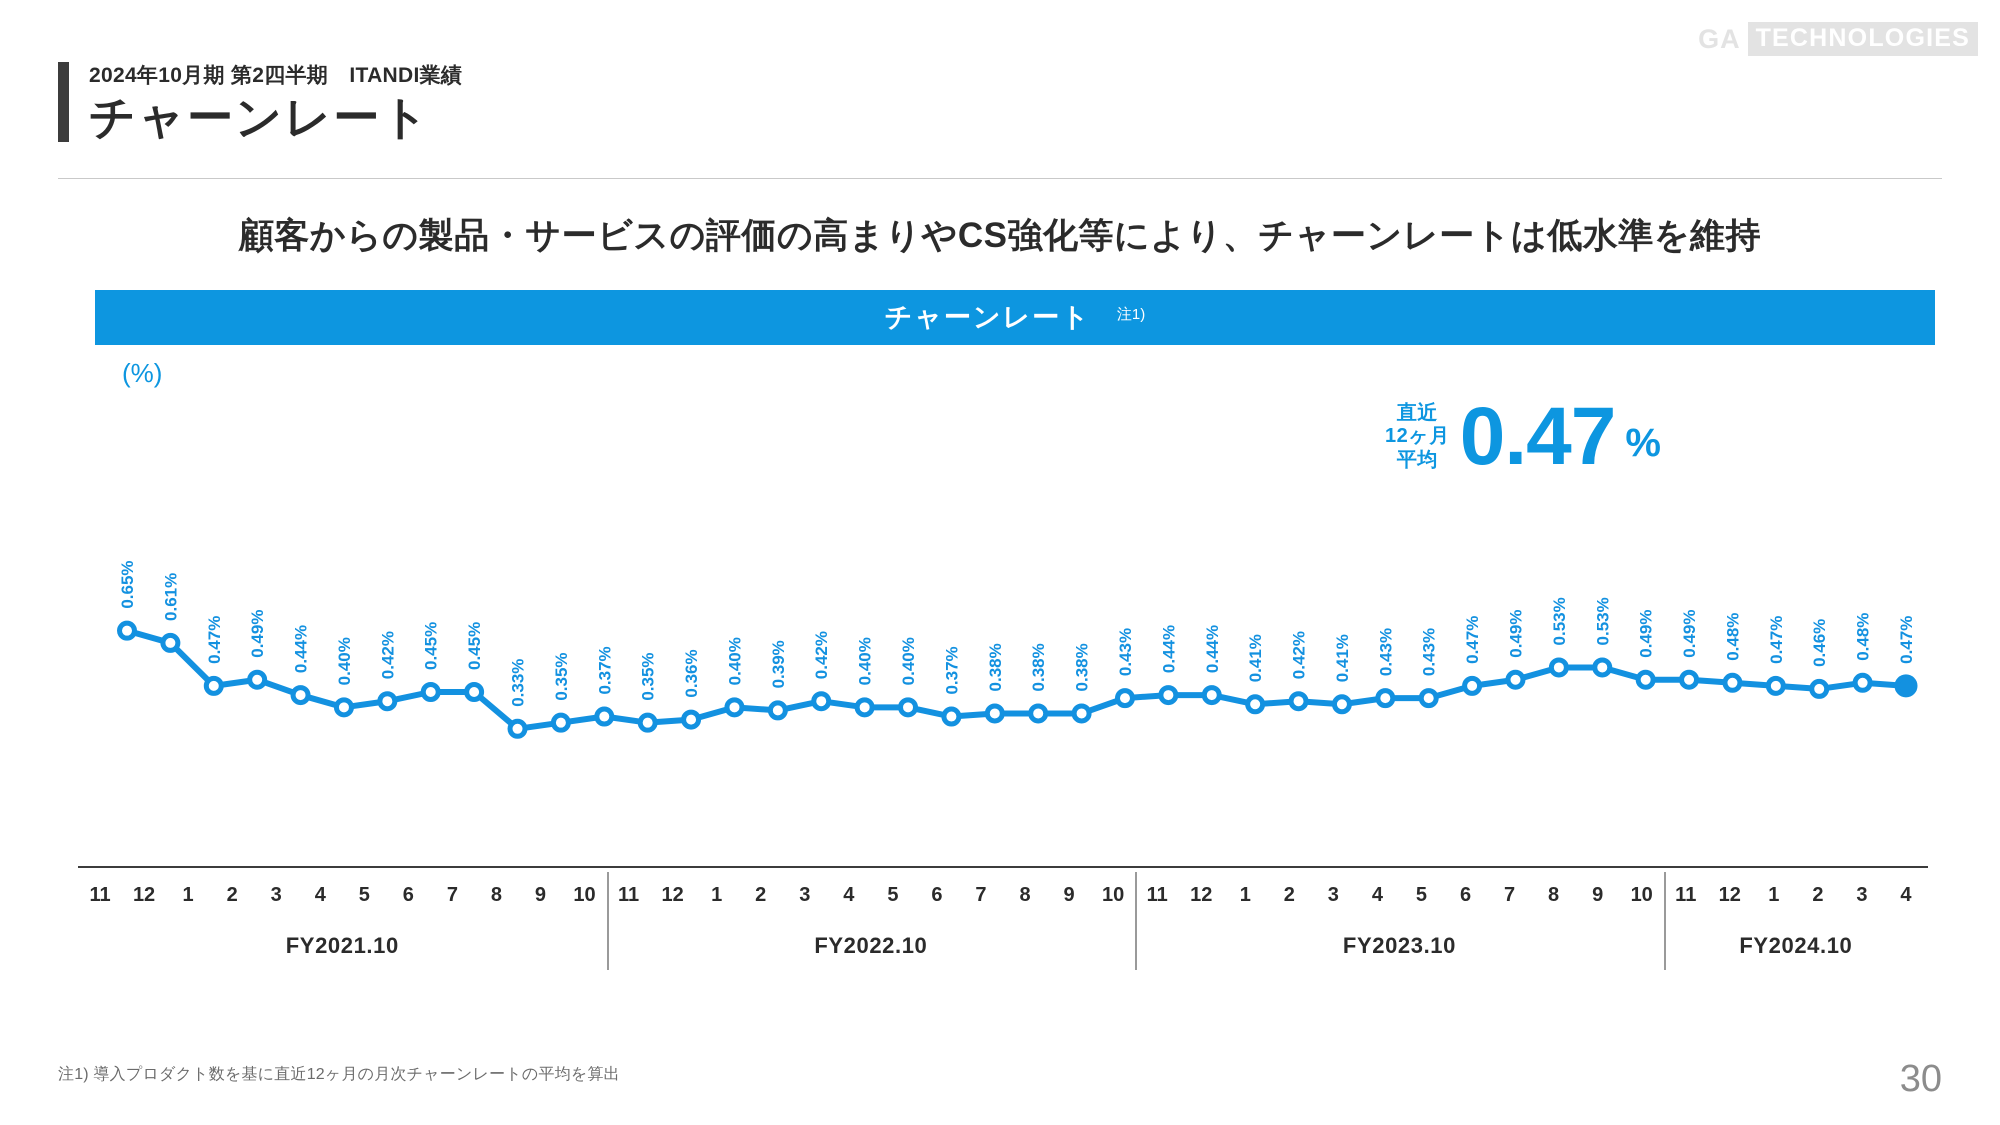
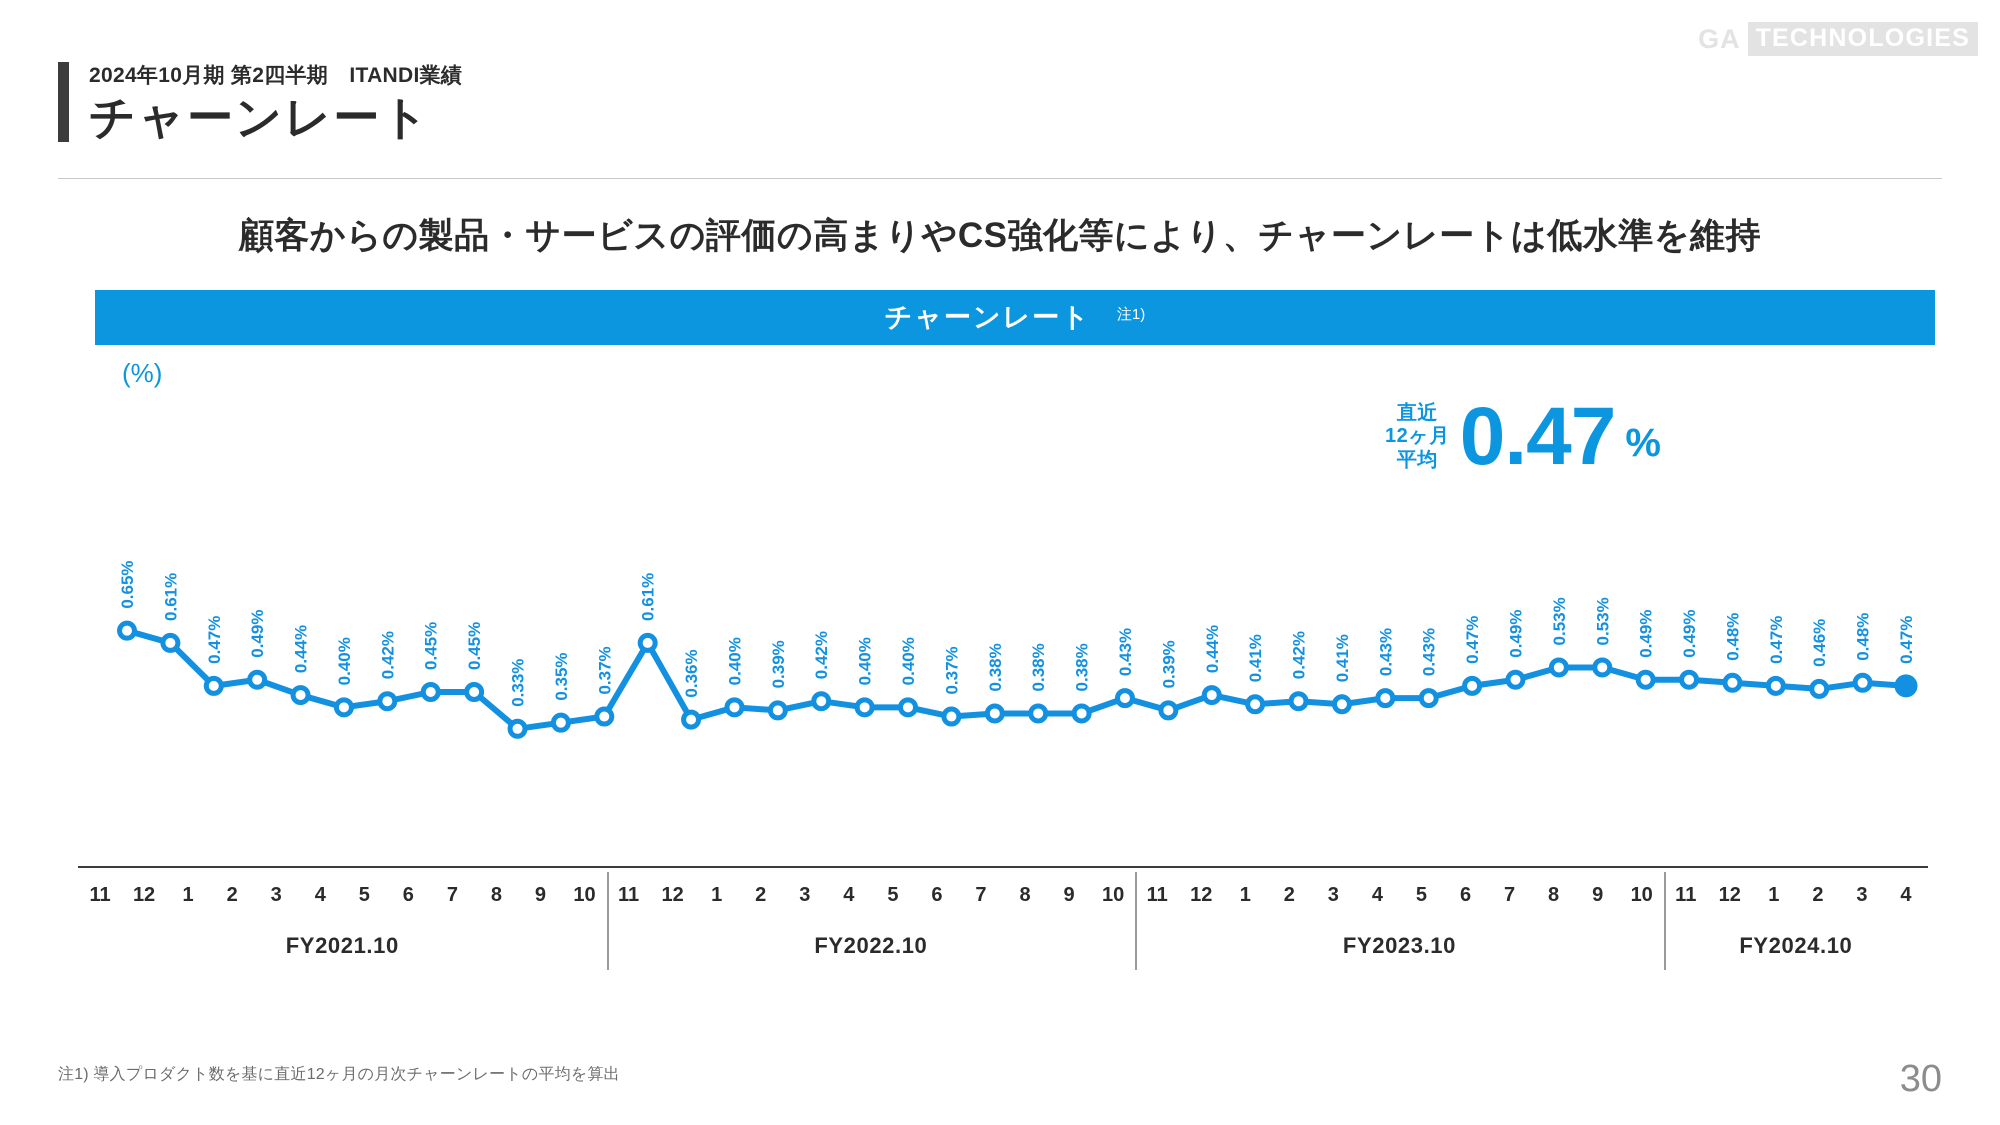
FY2022.10 11: 0.35% -> 0.61%
FY2023.10 11: 0.44% -> 0.39%
